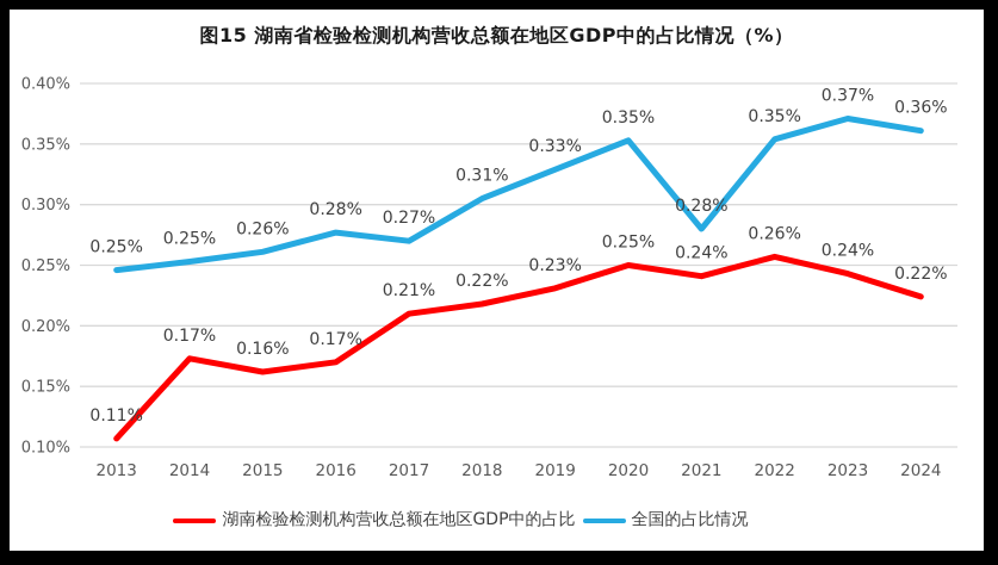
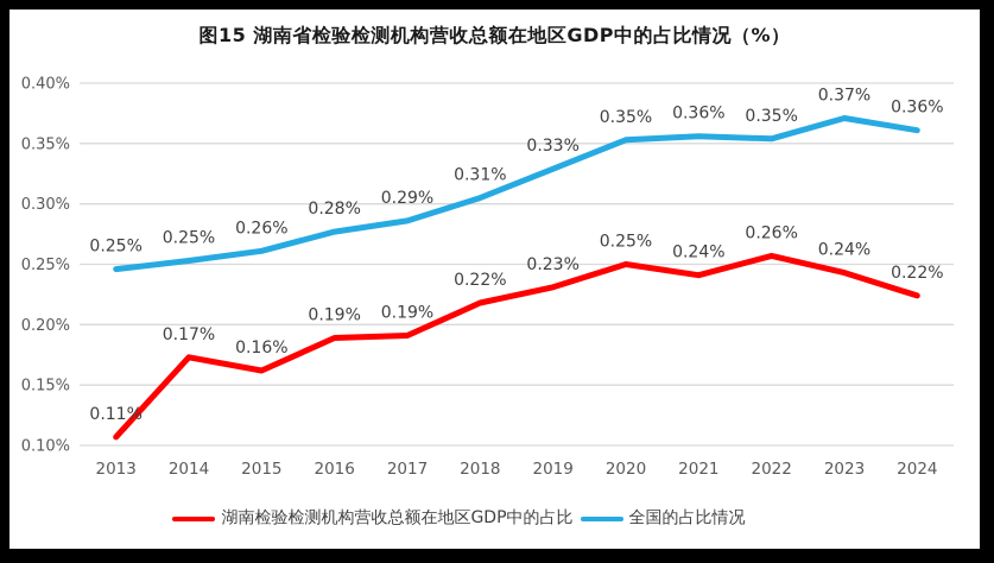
湖南检验检测机构营收总额在地区GDP中的占比/2016: 0.17% -> 0.19%
湖南检验检测机构营收总额在地区GDP中的占比/2017: 0.21% -> 0.19%
全国的占比情况/2017: 0.27% -> 0.29%
全国的占比情况/2021: 0.28% -> 0.36%
